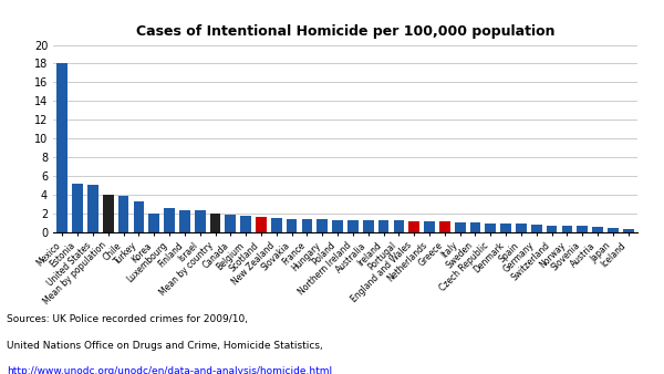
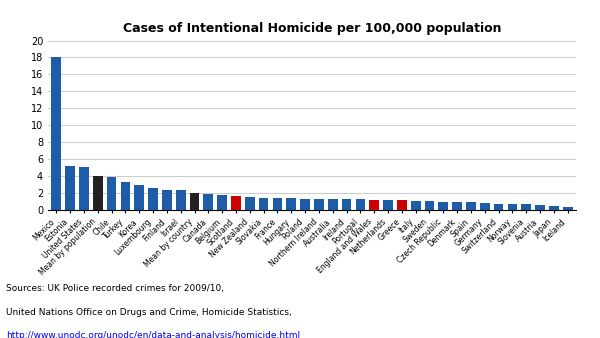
Korea: 2.0 -> 2.9
